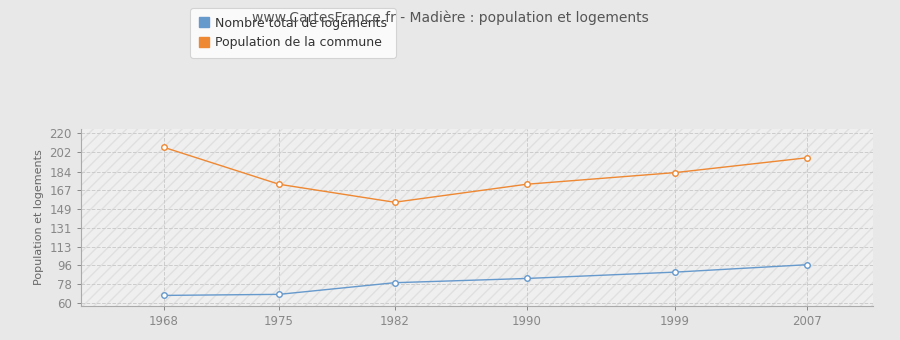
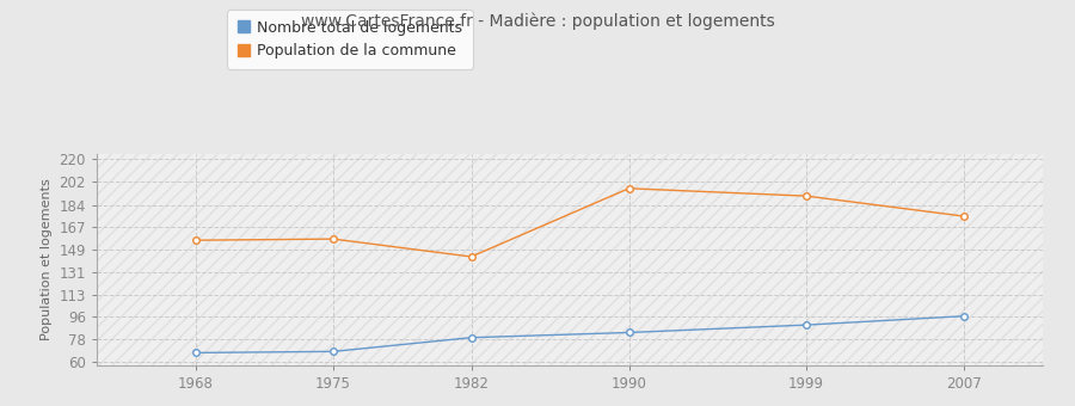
Population de la commune/1968: 207 -> 156
Population de la commune/1975: 172 -> 157
Population de la commune/1982: 155 -> 143
Population de la commune/1990: 172 -> 197
Population de la commune/1999: 183 -> 191
Population de la commune/2007: 197 -> 175
